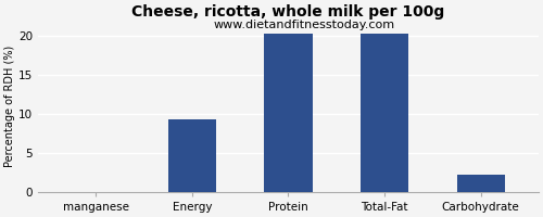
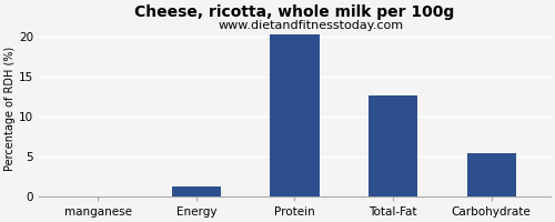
Energy: 9.3 -> 1.2
Total-Fat: 20.2 -> 12.6
Carbohydrate: 2.2 -> 5.4
